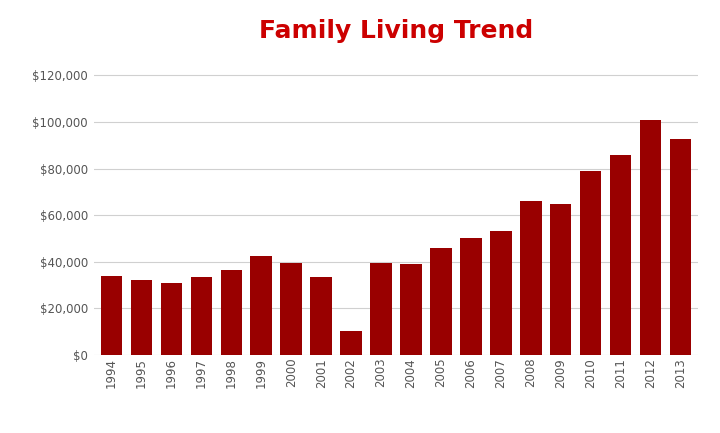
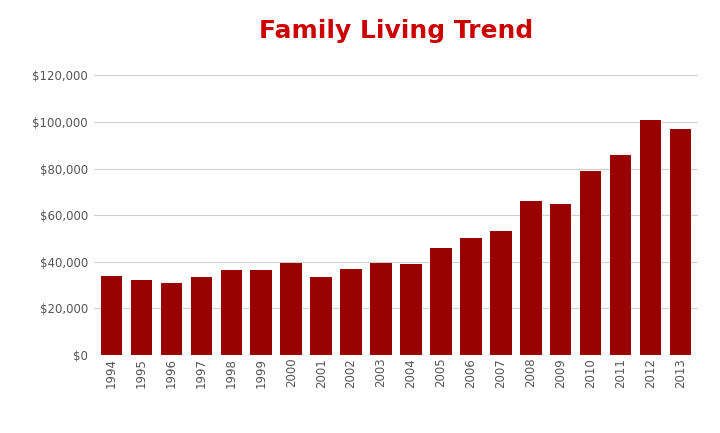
1999: $42,500 -> $36,500
2002: $10,500 -> $37,000
2013: $92,500 -> $97,000
